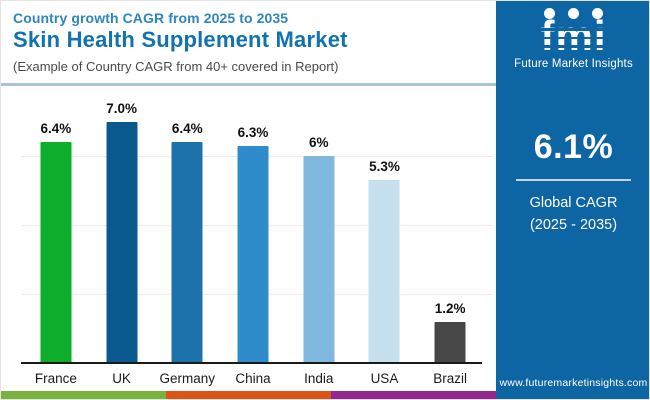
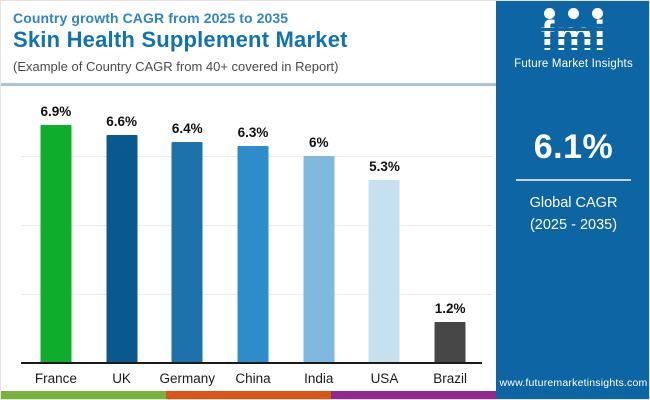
France: 6.4% -> 6.9%
UK: 7.0% -> 6.6%
